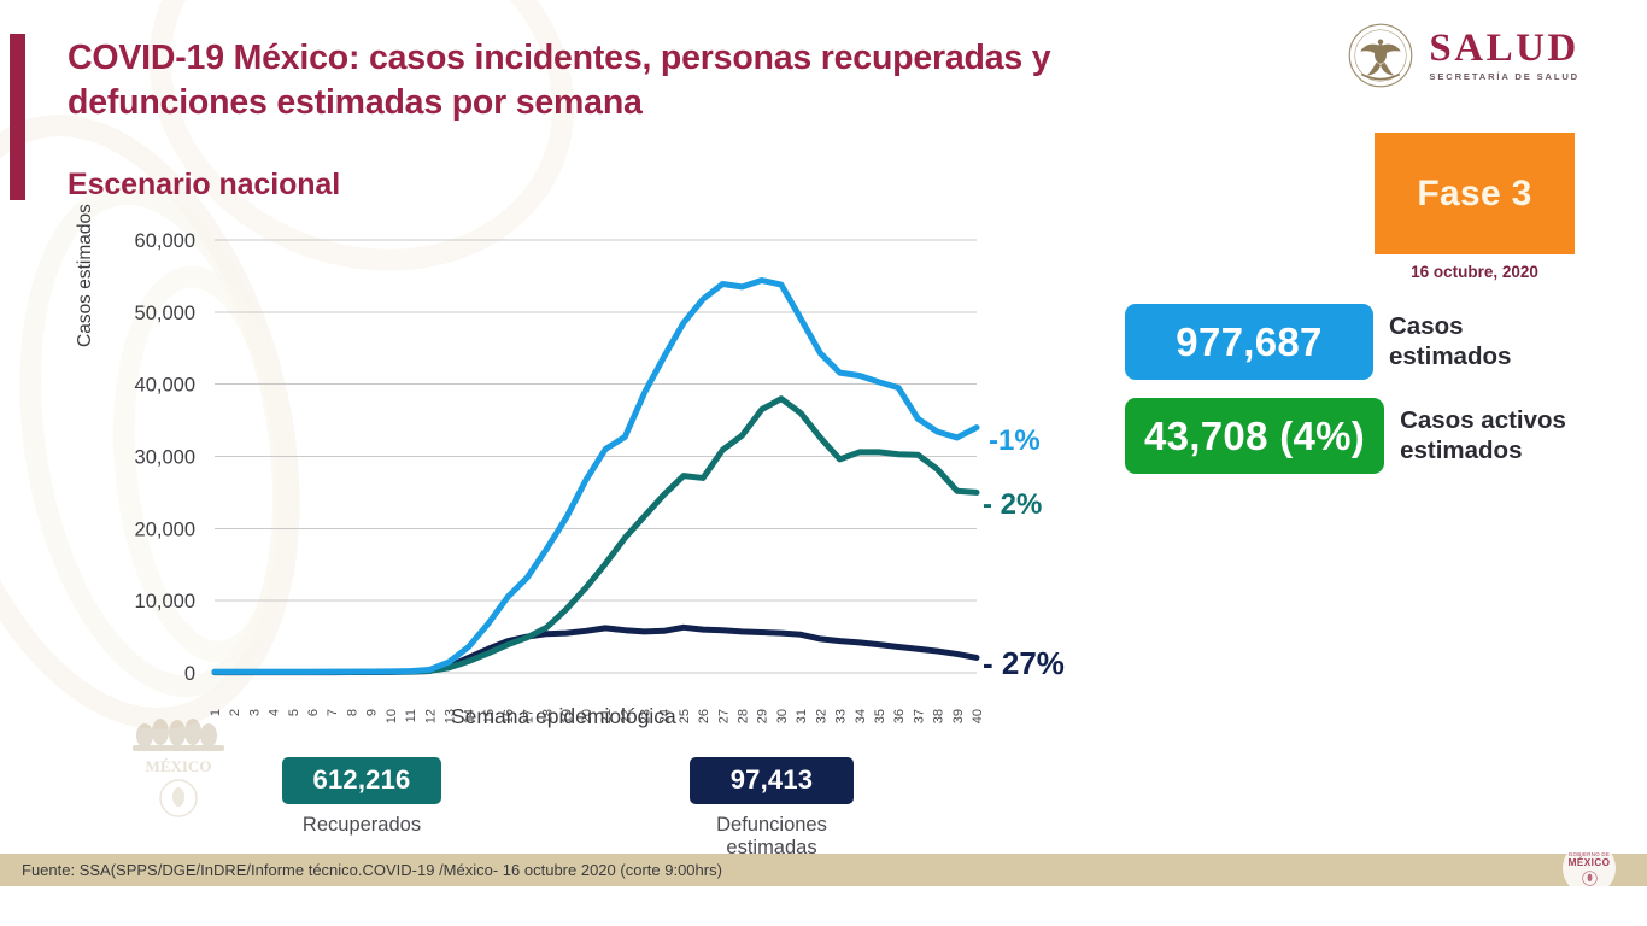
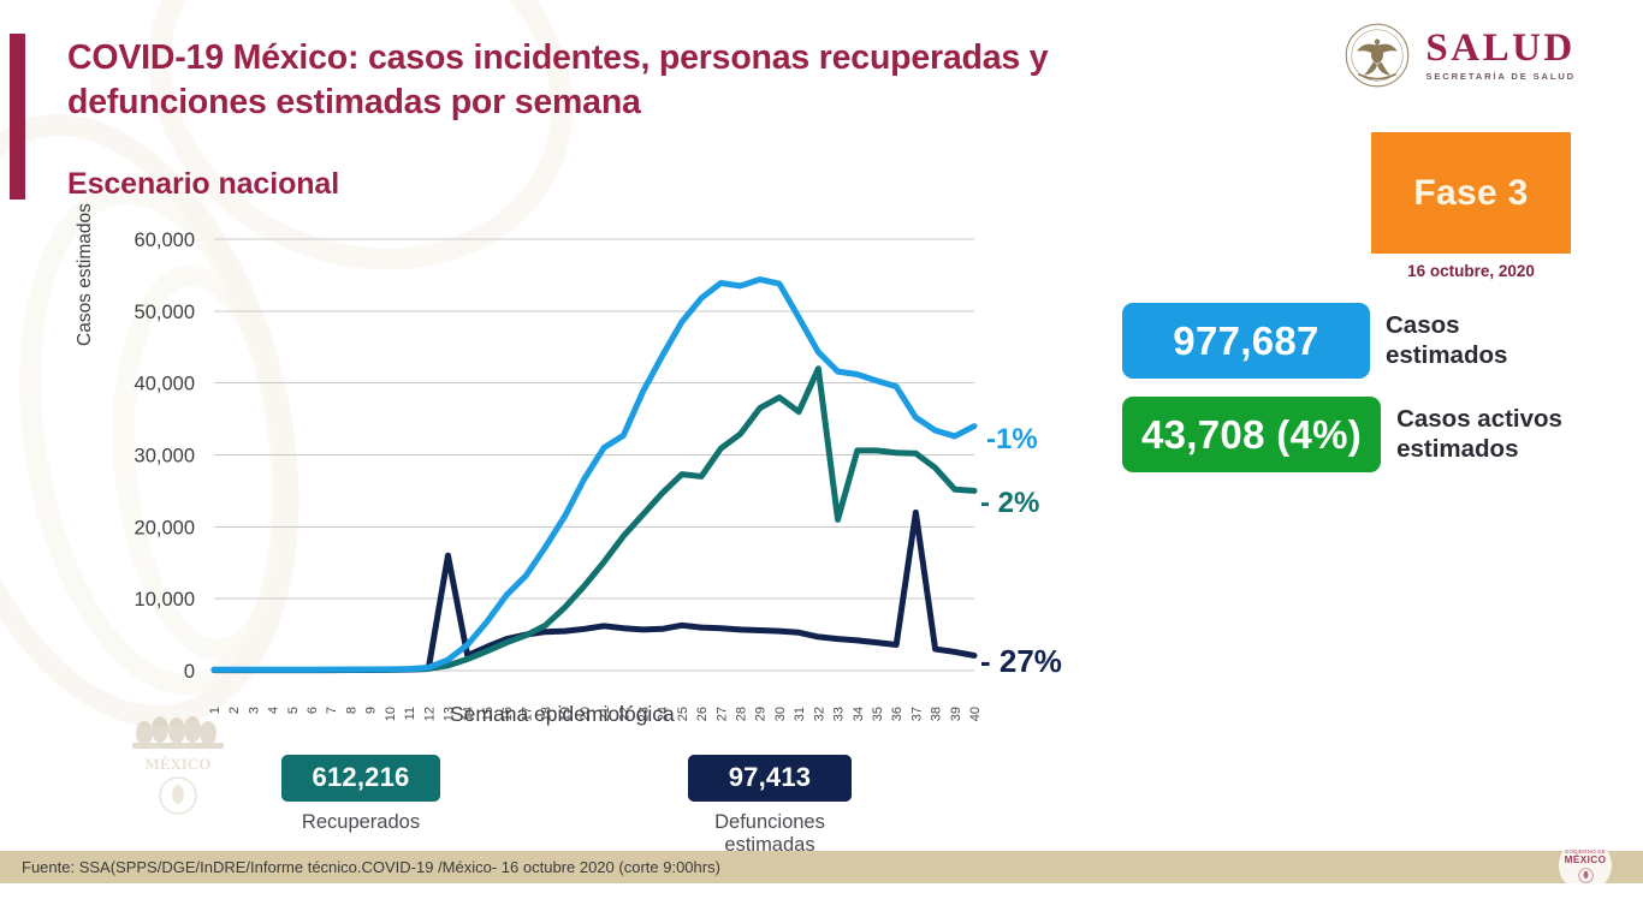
Defunciones estimadas/13: 1000 -> 16000
Recuperados/32: 33000 -> 42000
Recuperados/33: 30000 -> 21000
Defunciones estimadas/37: 3000 -> 22000
